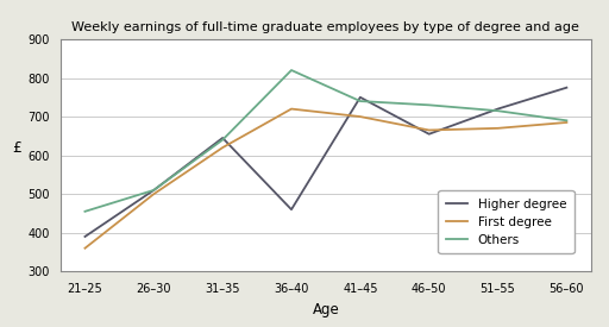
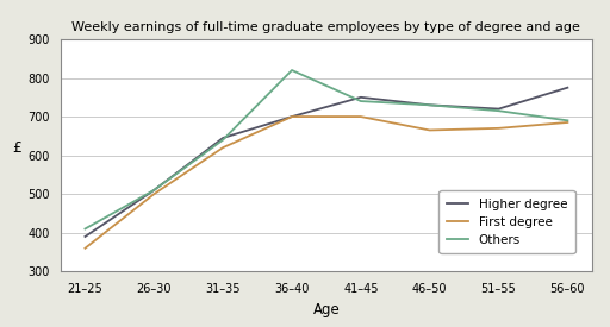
Others/21–25: 455 -> 410
Higher degree/36–40: 460 -> 700
First degree/36–40: 720 -> 700
Higher degree/46–50: 655 -> 730
